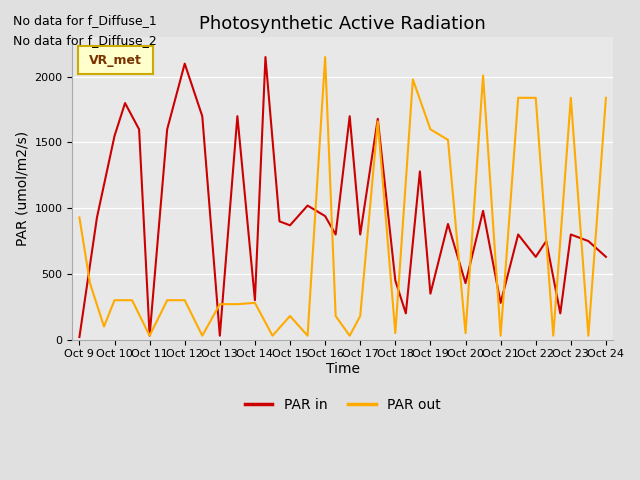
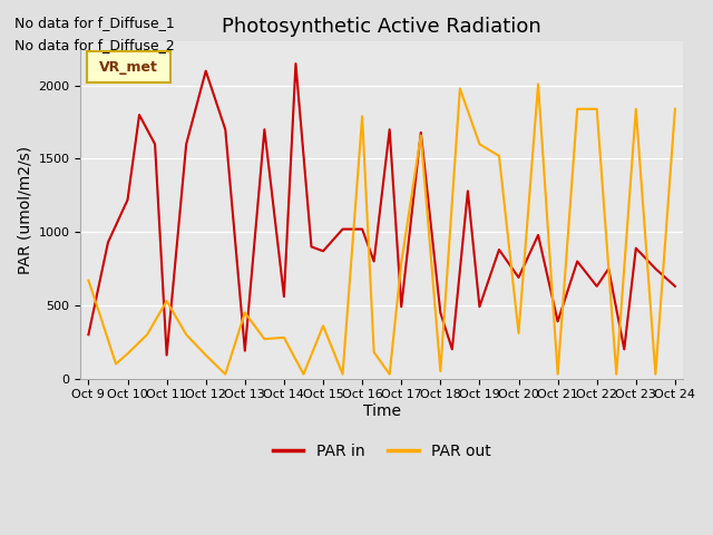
PAR in/Oct 9: 20 -> 300
PAR out/Oct 9: 930 -> 670
PAR in/Oct 10: 1550 -> 1220
PAR out/Oct 10: 300 -> 170
PAR in/Oct 11: 30 -> 160
PAR out/Oct 11: 30 -> 530
PAR out/Oct 12: 300 -> 160
PAR in/Oct 13: 30 -> 190
PAR out/Oct 13: 270 -> 450
PAR in/Oct 14: 300 -> 560
PAR out/Oct 15: 180 -> 360
PAR in/Oct 16: 940 -> 1020
PAR out/Oct 16: 2150 -> 1790
PAR in/Oct 17: 800 -> 490
PAR out/Oct 17: 180 -> 790
PAR in/Oct 19: 350 -> 490
PAR in/Oct 20: 430 -> 690
PAR out/Oct 20: 50 -> 310
PAR in/Oct 21: 280 -> 390
PAR in/Oct 23: 800 -> 890
